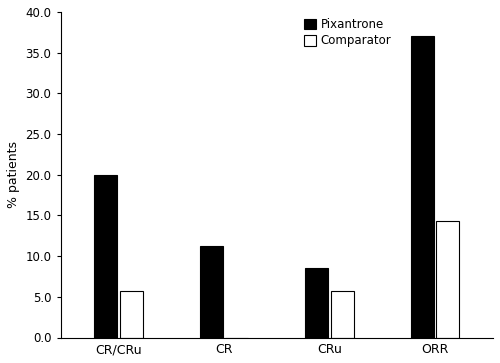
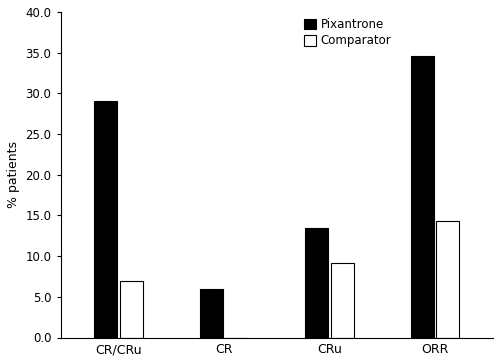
Pixantrone/CR/CRu: 20.0 -> 29.0
Comparator/CR/CRu: 5.7 -> 7.0
Pixantrone/CR: 11.3 -> 6.0
Pixantrone/CRu: 8.6 -> 13.4
Comparator/CRu: 5.7 -> 9.2
Pixantrone/ORR: 37.0 -> 34.6
